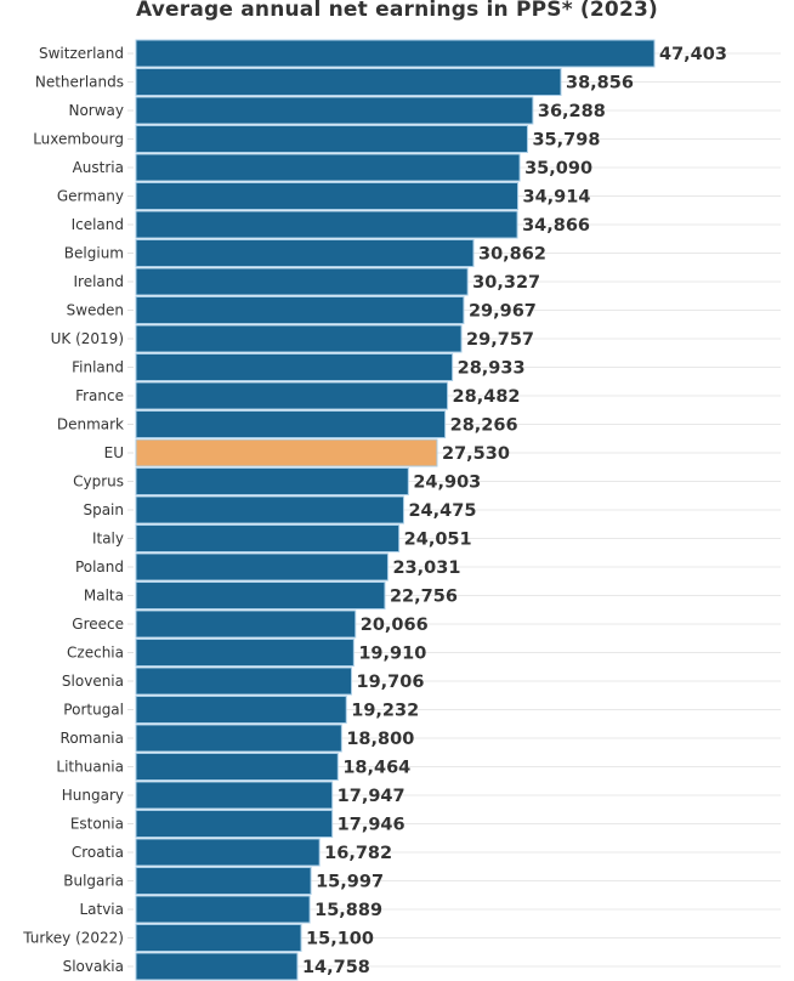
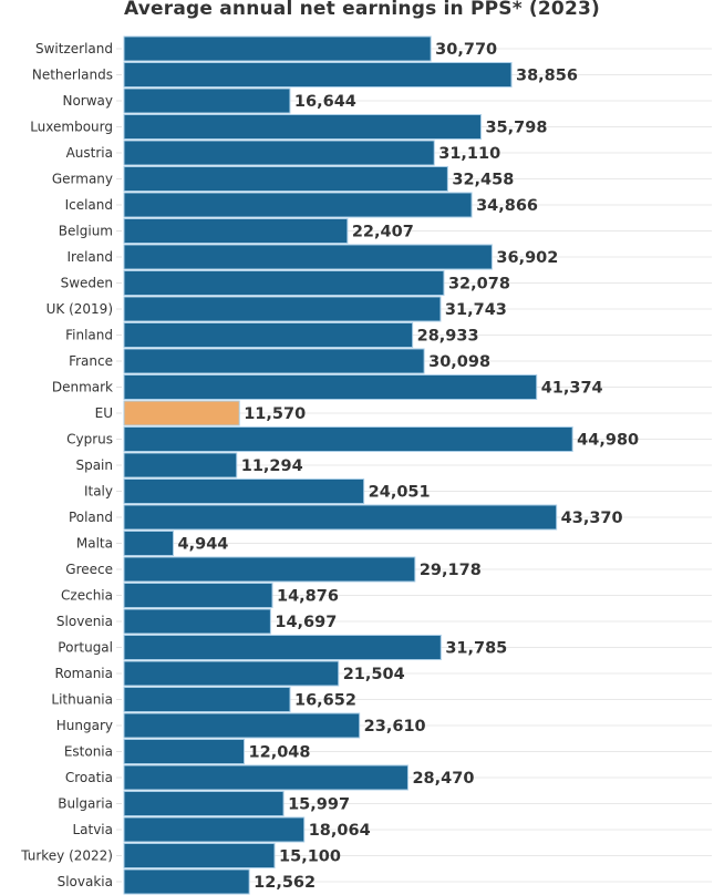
Switzerland: 47,403 -> 30,770
Norway: 36,288 -> 16,644
Austria: 35,090 -> 31,110
Germany: 34,914 -> 32,458
Belgium: 30,862 -> 22,407
Ireland: 30,327 -> 36,902
Sweden: 29,967 -> 32,078
UK (2019): 29,757 -> 31,743
France: 28,482 -> 30,098
Denmark: 28,266 -> 41,374
EU: 27,530 -> 11,570
Cyprus: 24,903 -> 44,980
Spain: 24,475 -> 11,294
Poland: 23,031 -> 43,370
Malta: 22,756 -> 4,944
Greece: 20,066 -> 29,178
Czechia: 19,910 -> 14,876
Slovenia: 19,706 -> 14,697
Portugal: 19,232 -> 31,785
Romania: 18,800 -> 21,504
Lithuania: 18,464 -> 16,652
Hungary: 17,947 -> 23,610
Estonia: 17,946 -> 12,048
Croatia: 16,782 -> 28,470
Latvia: 15,889 -> 18,064
Slovakia: 14,758 -> 12,562
